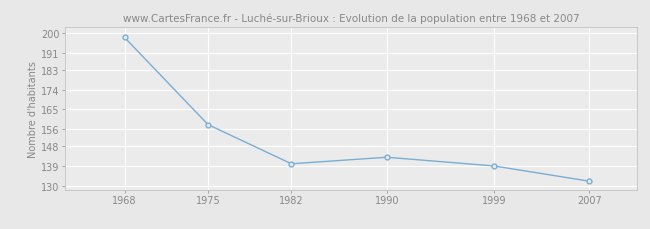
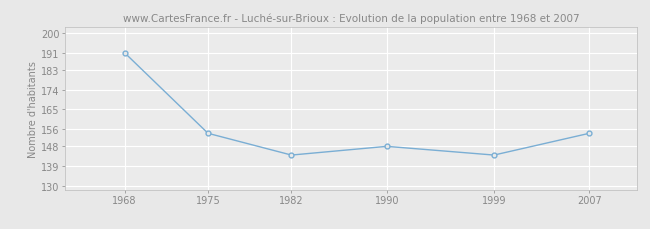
1968: 198 -> 191
1975: 158 -> 154
1982: 140 -> 144
1990: 143 -> 148
1999: 139 -> 144
2007: 132 -> 154
